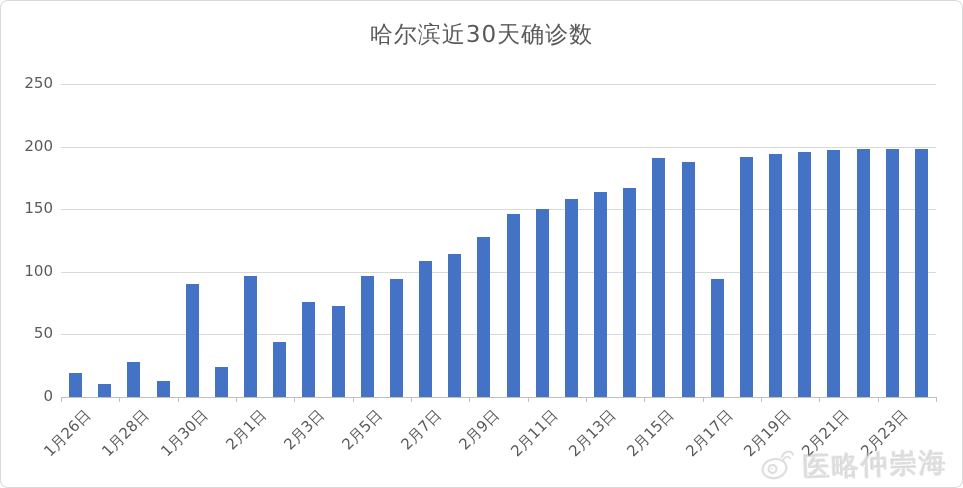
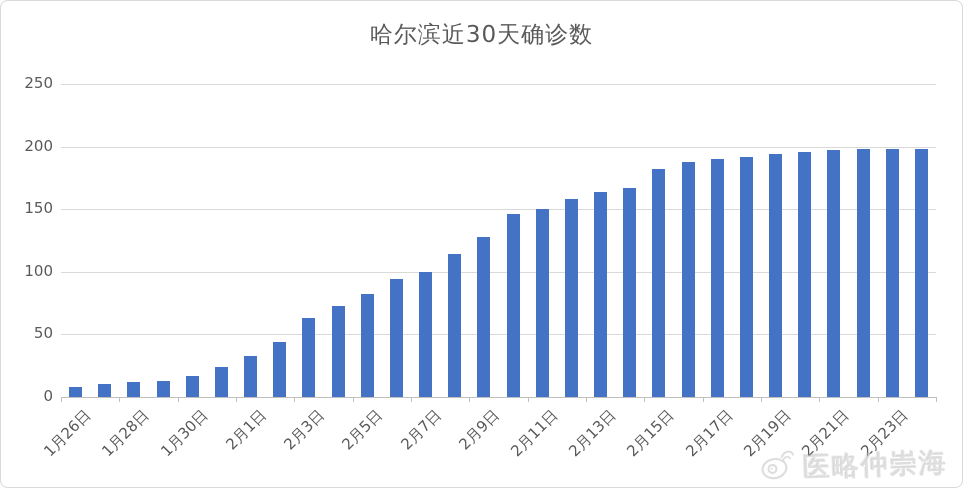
1月26日: 19 -> 8
1月28日: 28 -> 12
1月30日: 90 -> 17
2月1日: 97 -> 33
2月3日: 76 -> 63
2月5日: 97 -> 82
2月7日: 109 -> 100
2月15日: 191 -> 182
2月17日: 94 -> 190
